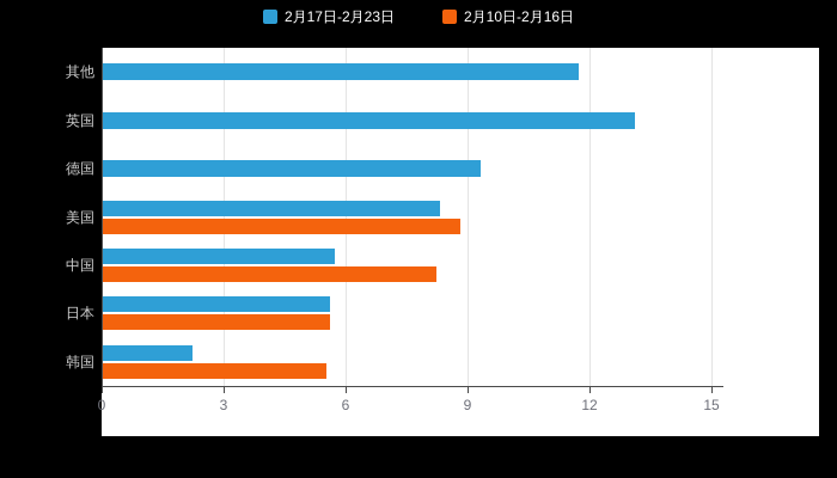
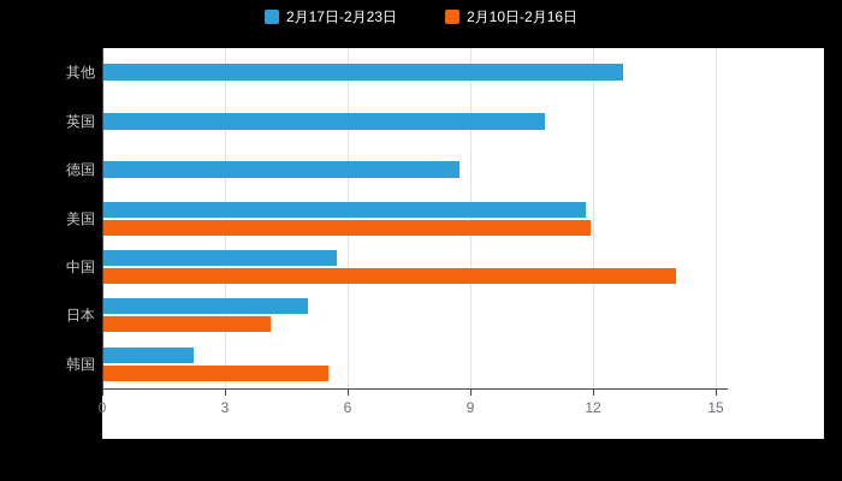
2月17日-2月23日/其他: 11.7 -> 12.7
2月17日-2月23日/英国: 13.1 -> 10.8
2月17日-2月23日/德国: 9.3 -> 8.7
2月17日-2月23日/美国: 8.3 -> 11.8
2月10日-2月16日/美国: 8.8 -> 11.9
2月10日-2月16日/中国: 8.2 -> 14.0
2月17日-2月23日/日本: 5.6 -> 5.0
2月10日-2月16日/日本: 5.6 -> 4.1
